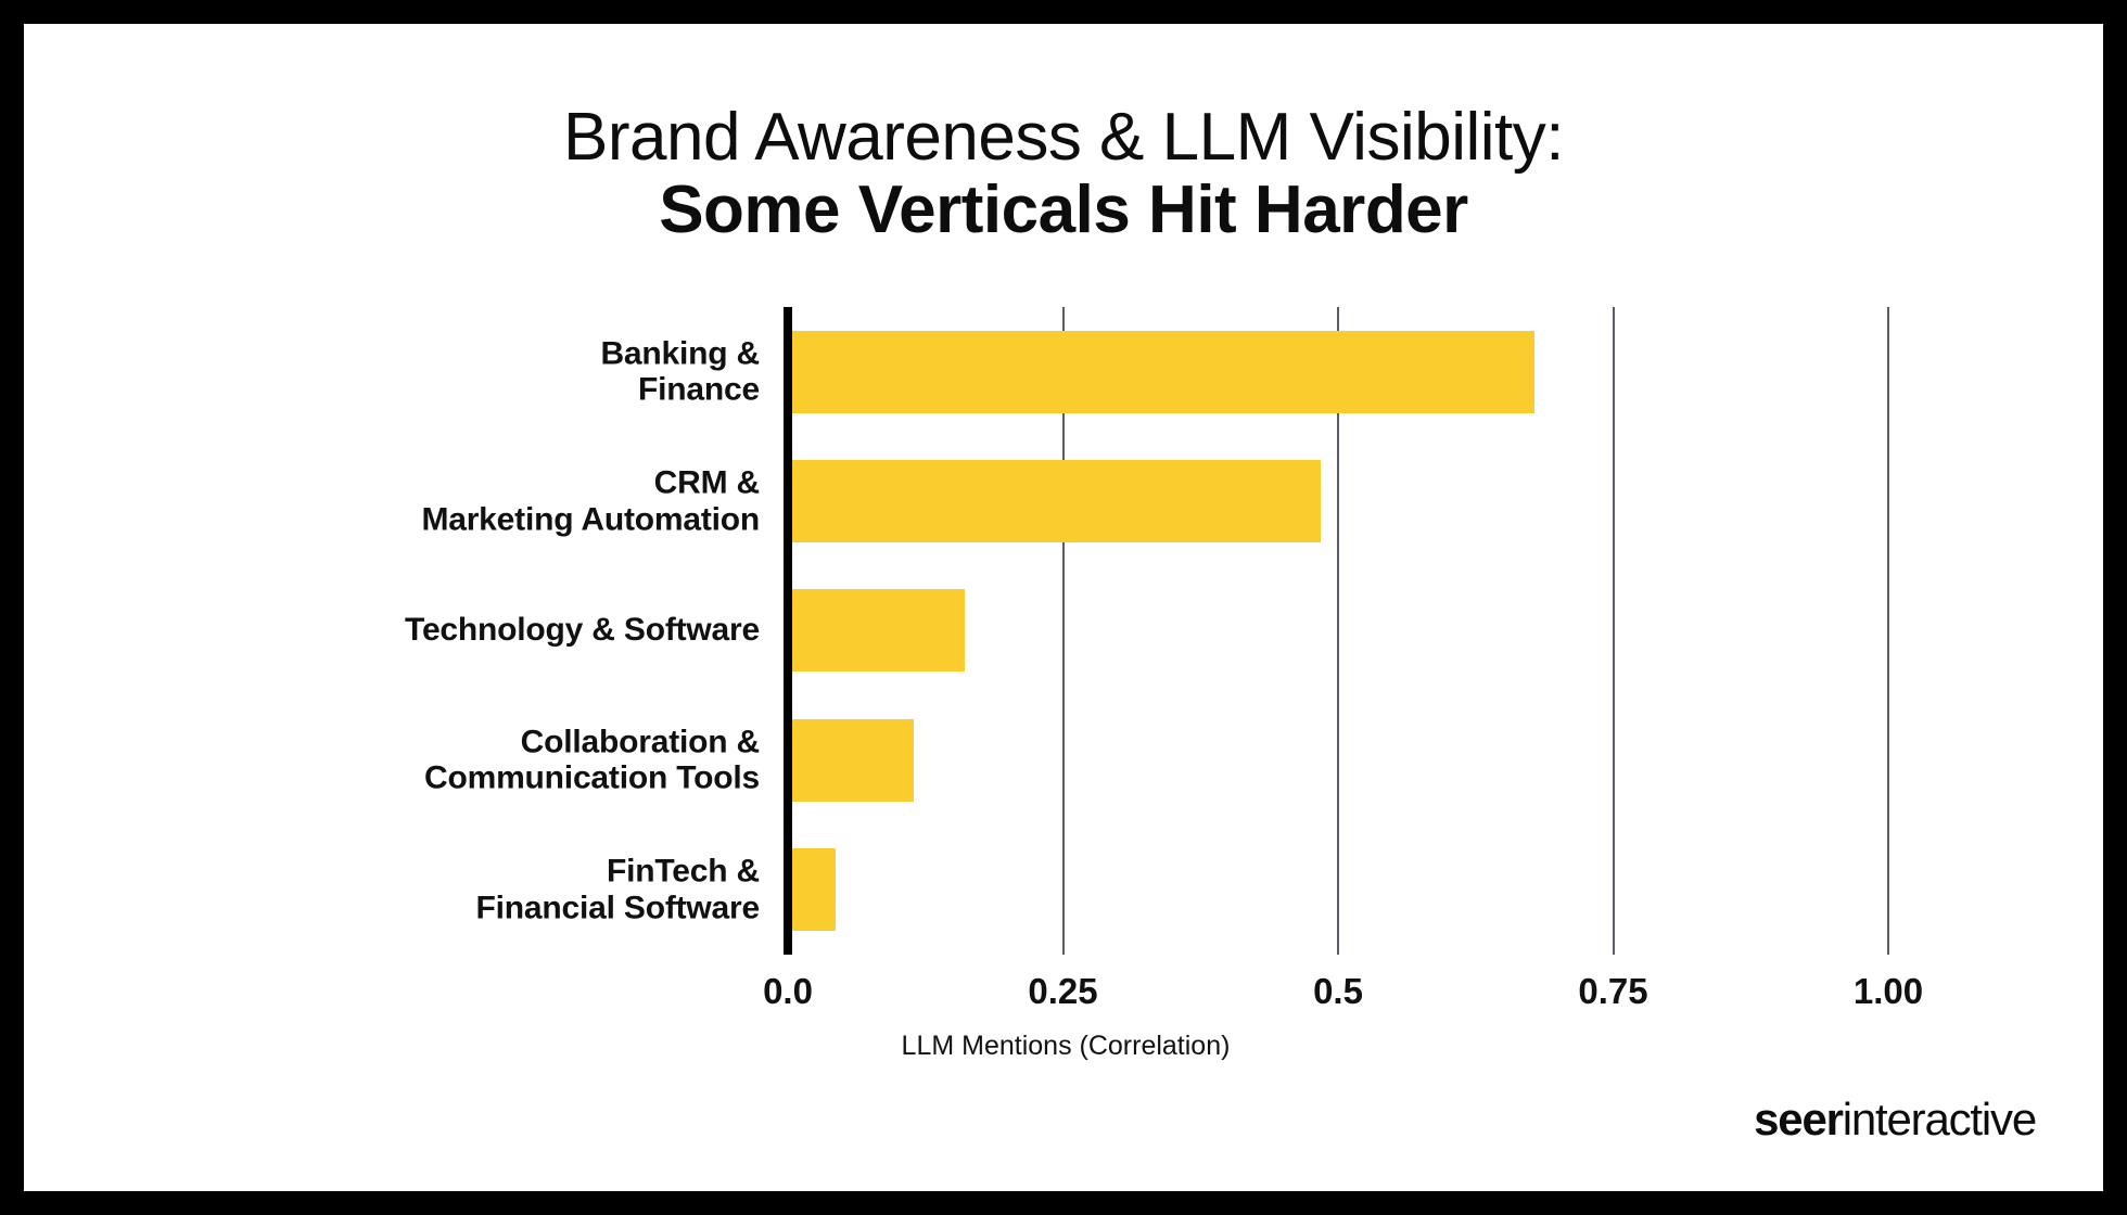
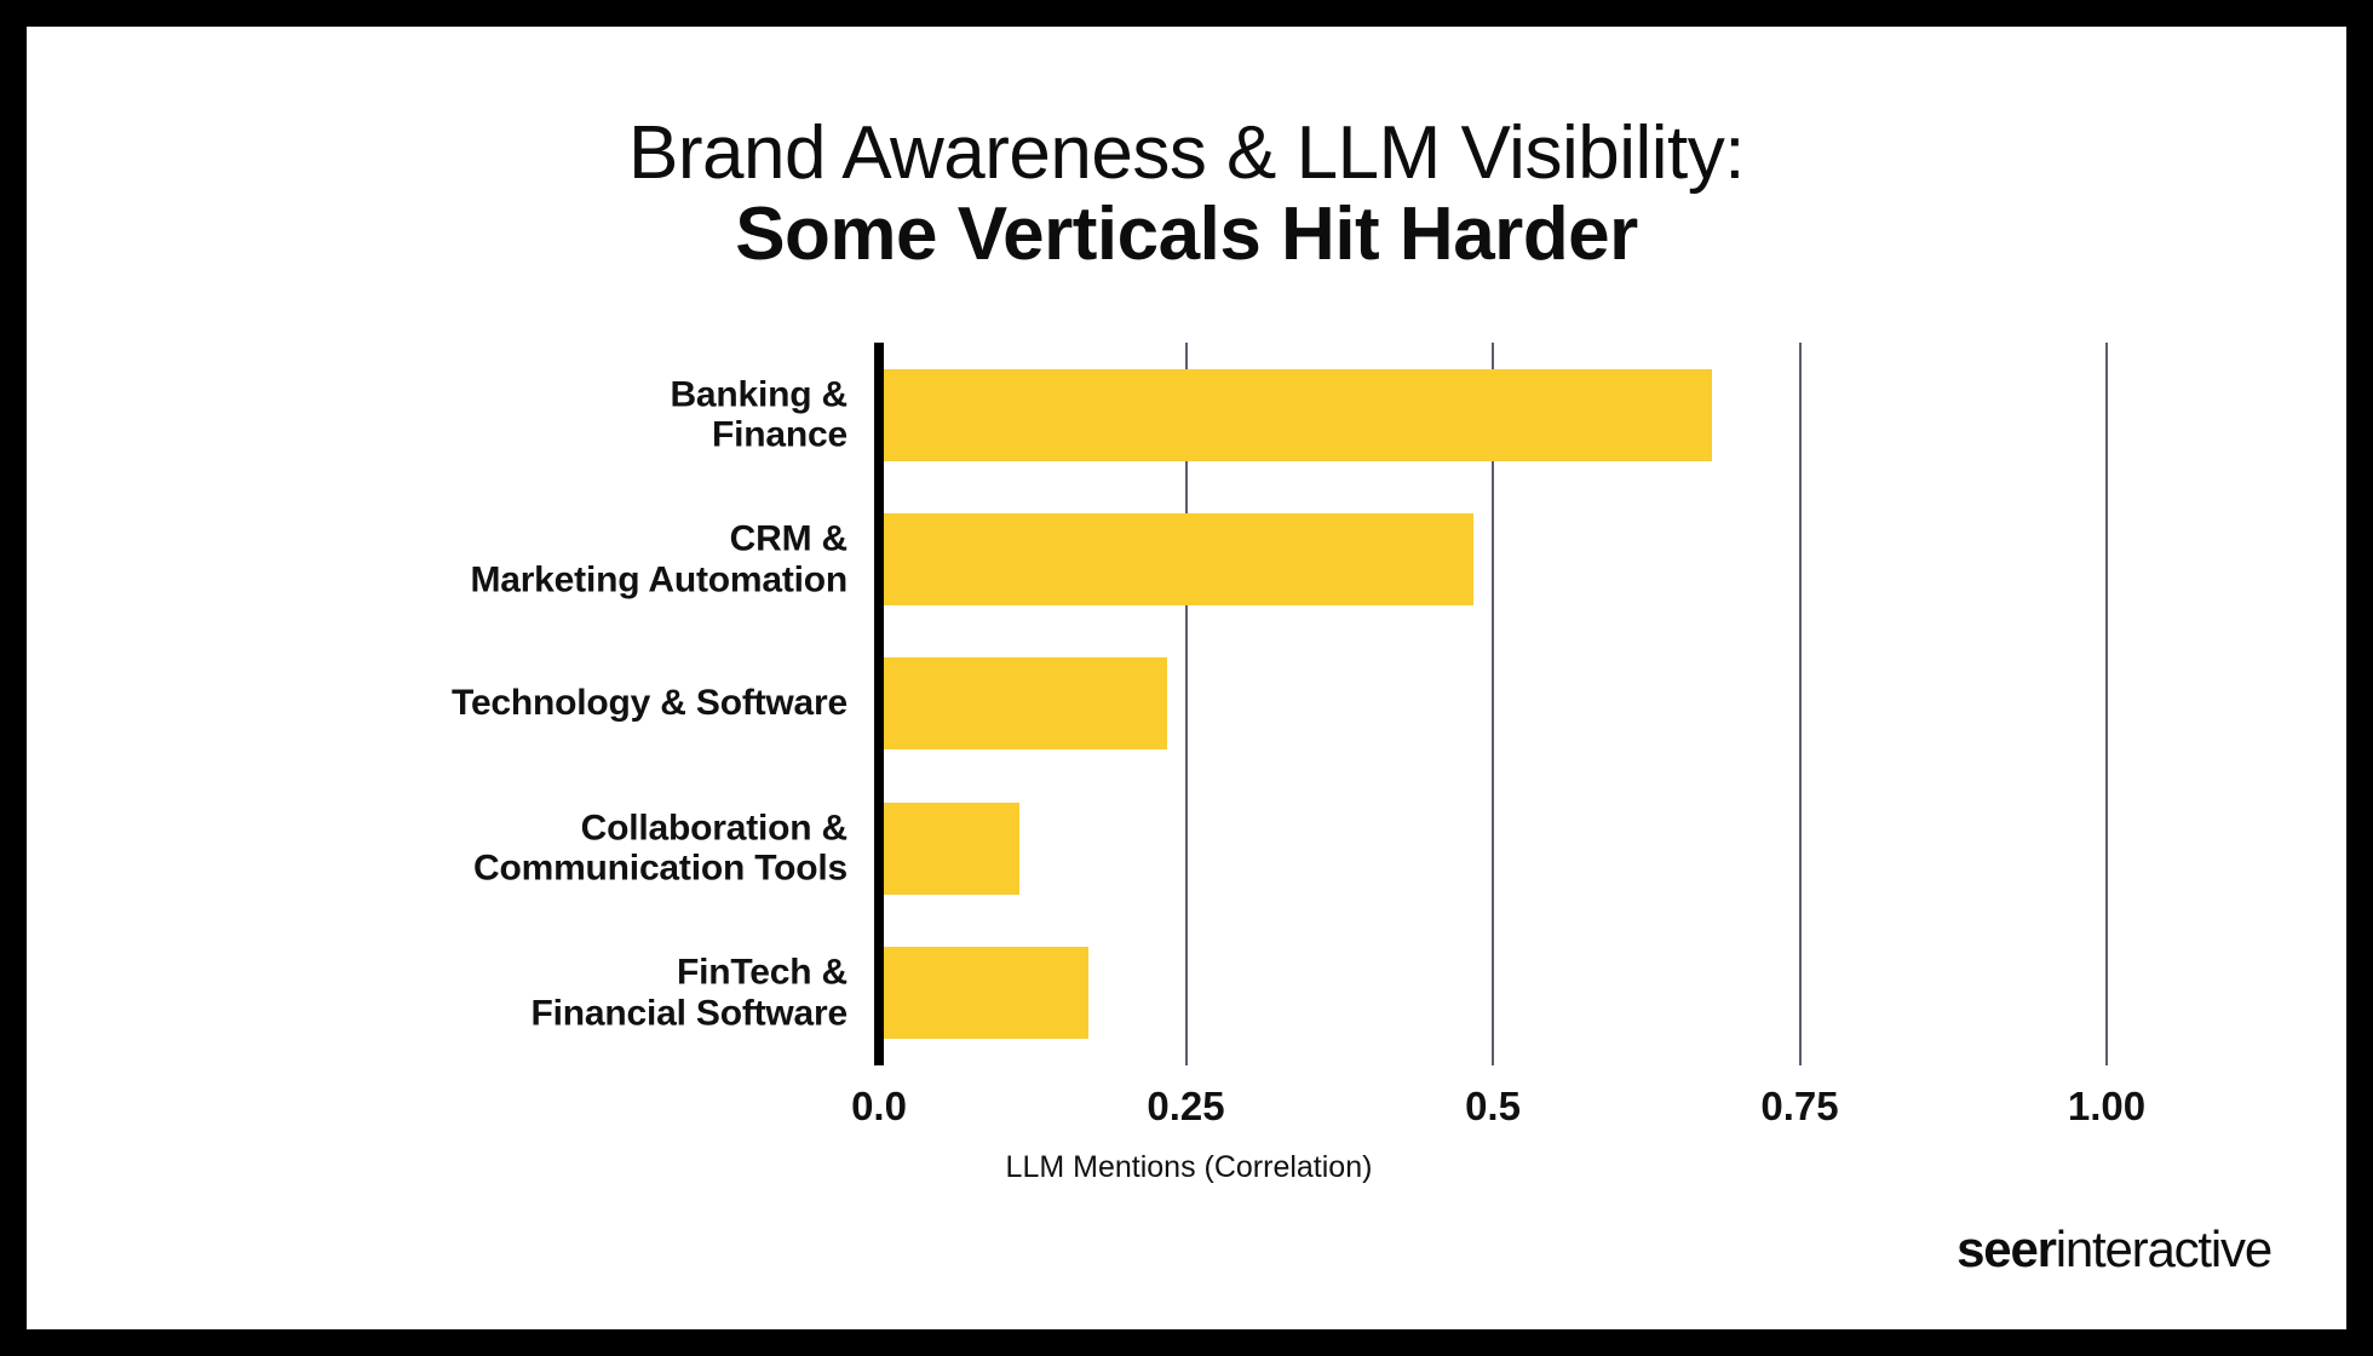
Technology & Software: 0.157 -> 0.231
FinTech & Financial Software: 0.039 -> 0.167
